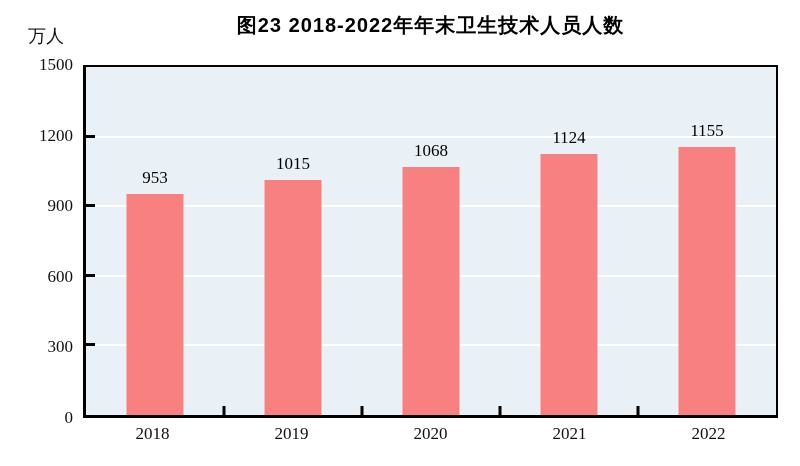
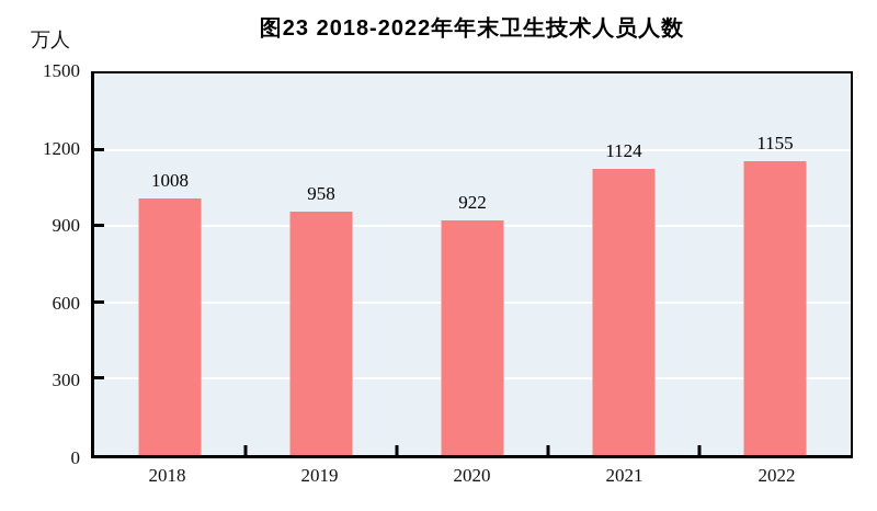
2018: 953 -> 1008
2019: 1015 -> 958
2020: 1068 -> 922
